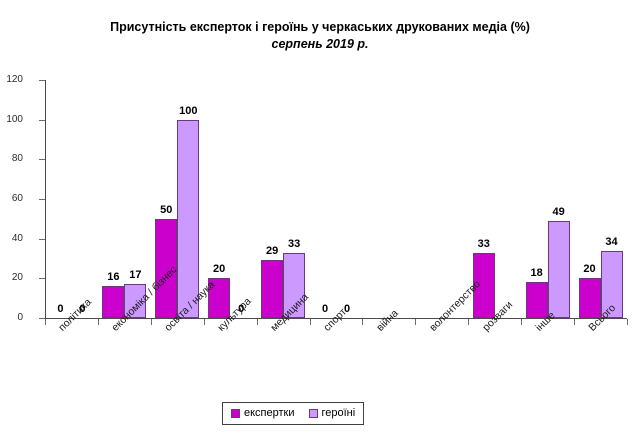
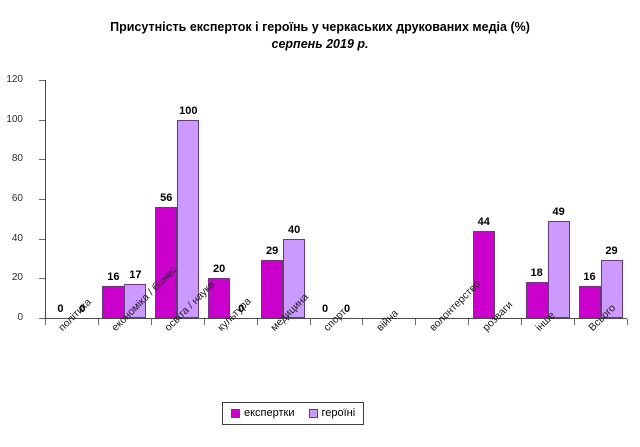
експертки/освіта / наука: 50 -> 56
героїні/медицина: 33 -> 40
експертки/розваги: 33 -> 44
експертки/Всього: 20 -> 16
героїні/Всього: 34 -> 29
